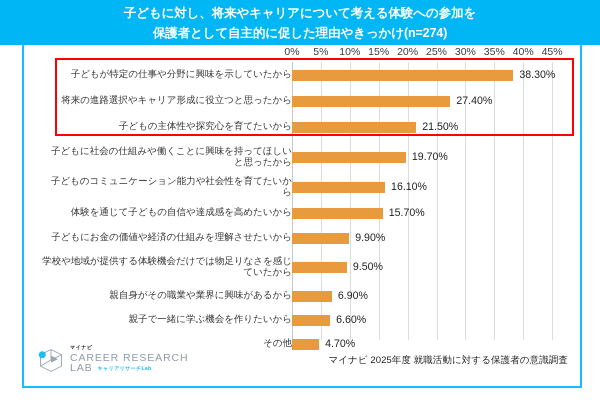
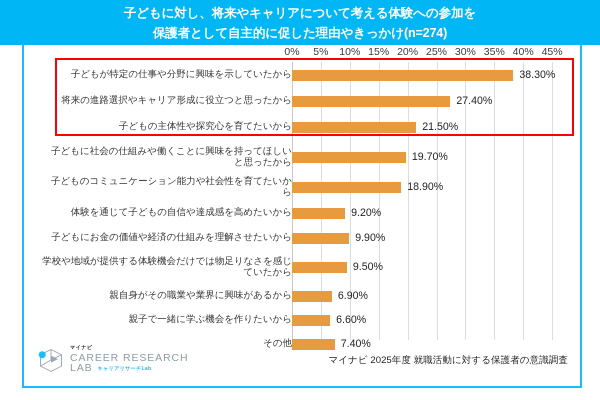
子どものコミュニケーション能力や社会性を育てたいから: 16.10% -> 18.90%
体験を通じて子どもの自信や達成感を高めたいから: 15.70% -> 9.20%
その他: 4.70% -> 7.40%
